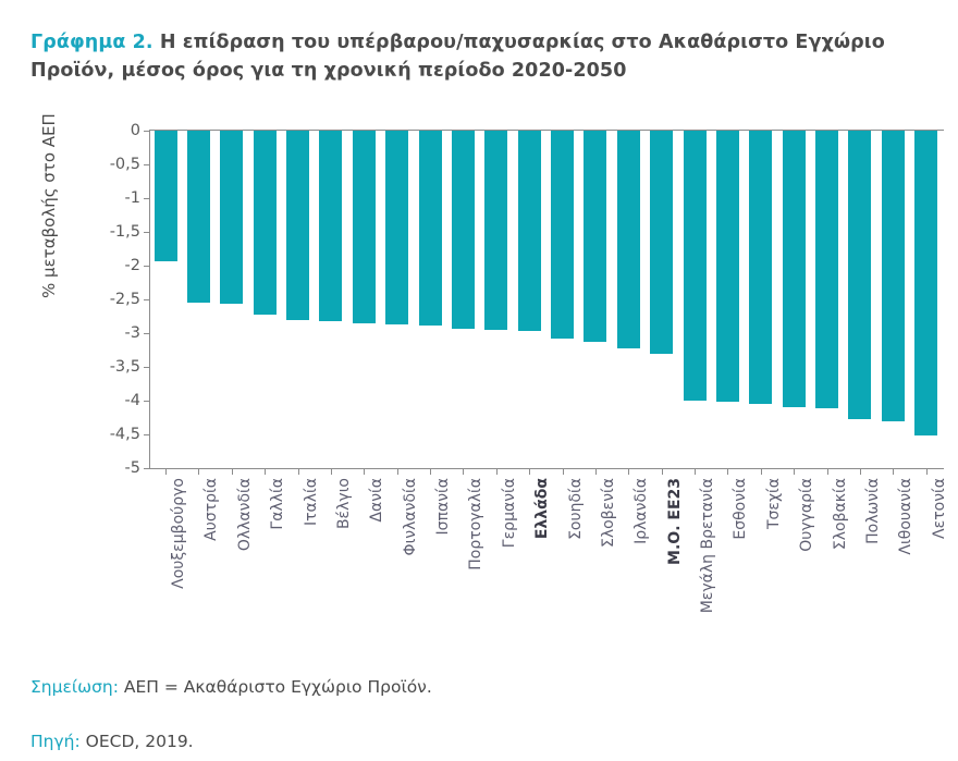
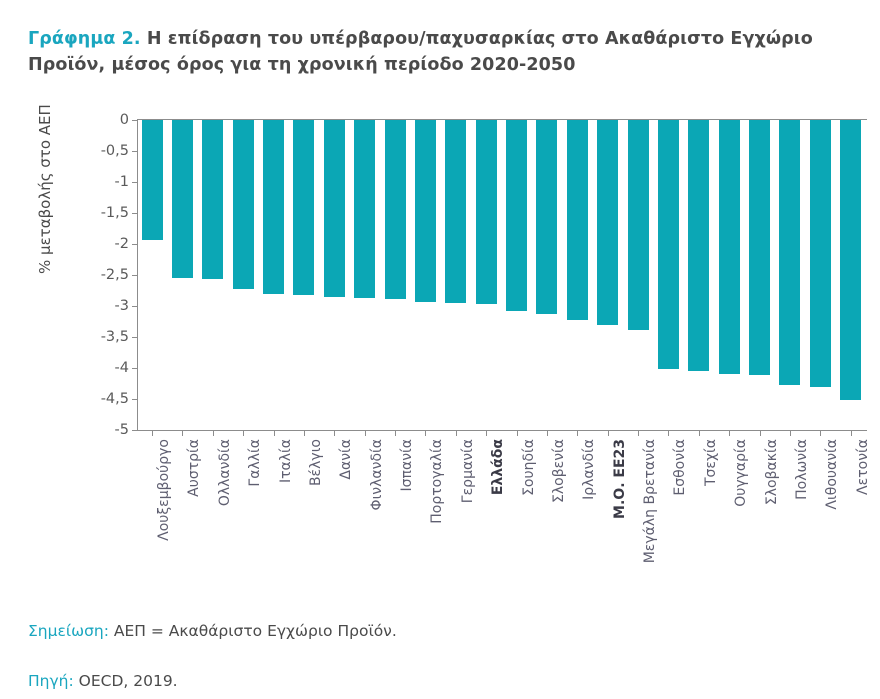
Μεγάλη Βρετανία: -4.0 -> -3.4
